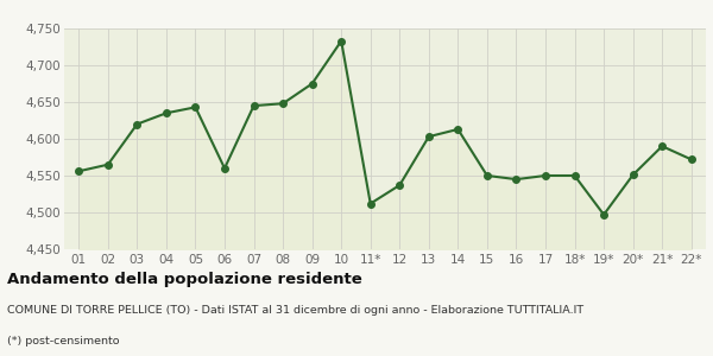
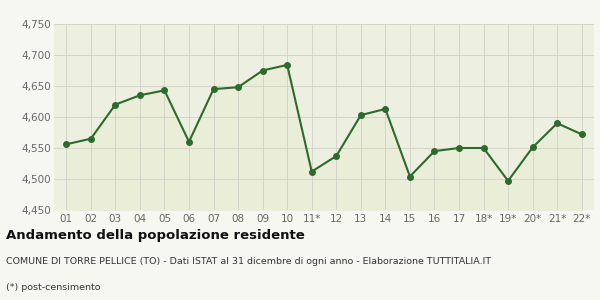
10: 4,733 -> 4,684
15: 4,550 -> 4,504
